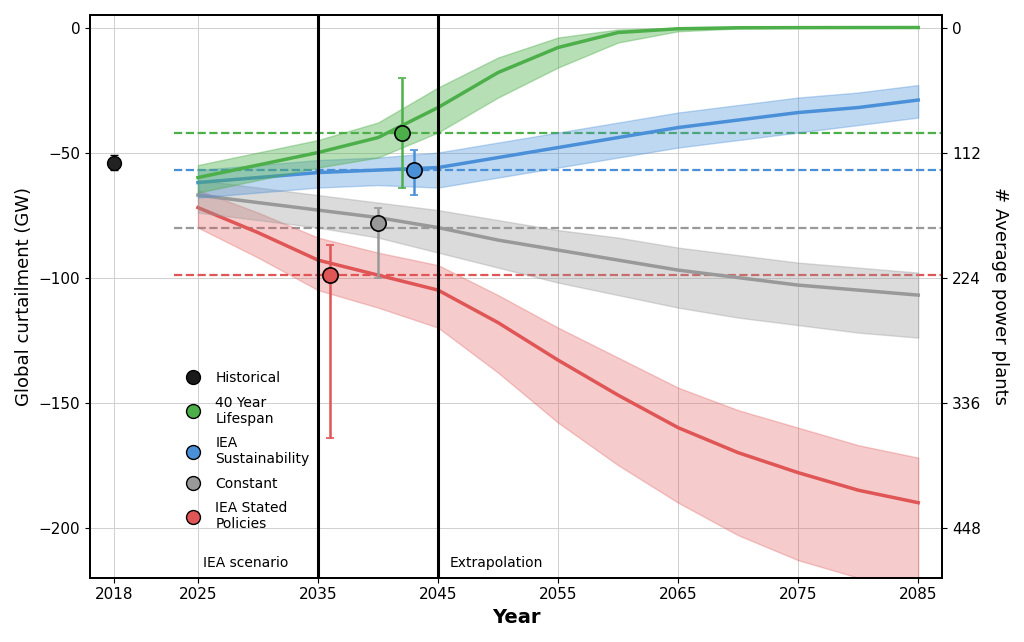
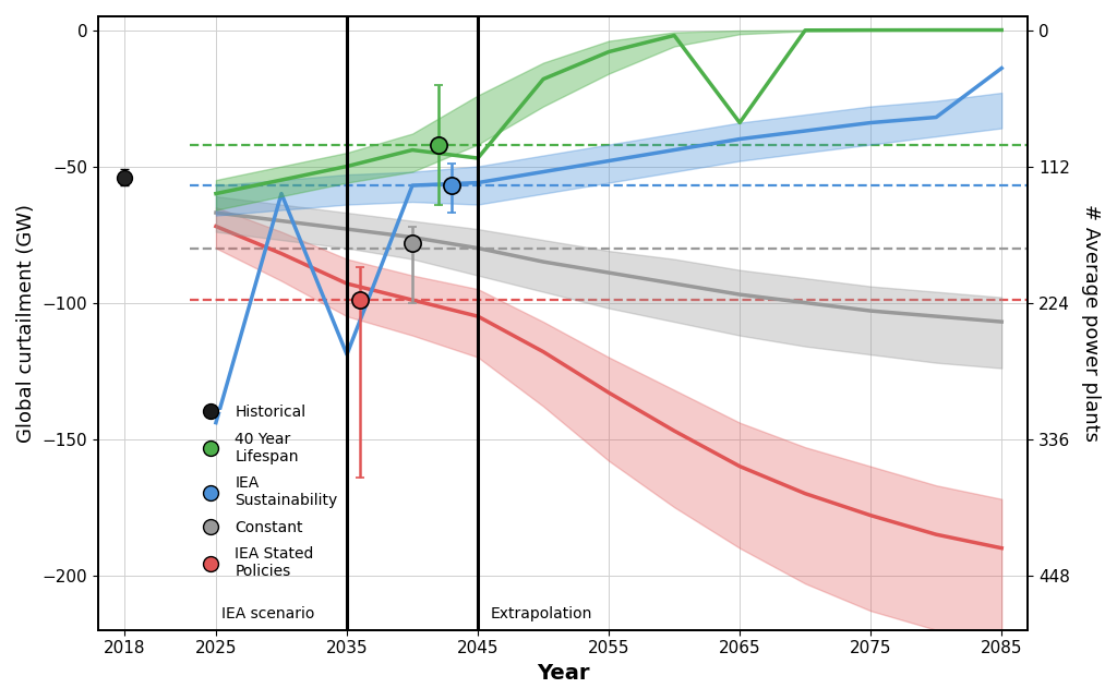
IEA Sustainability/2025: -62 -> -144
IEA Sustainability/2035: -58 -> -119
40 Year Lifespan/2045: -32.0 -> -47.0
40 Year Lifespan/2065: -0.5 -> -34.0
IEA Sustainability/2085: -29 -> -14
